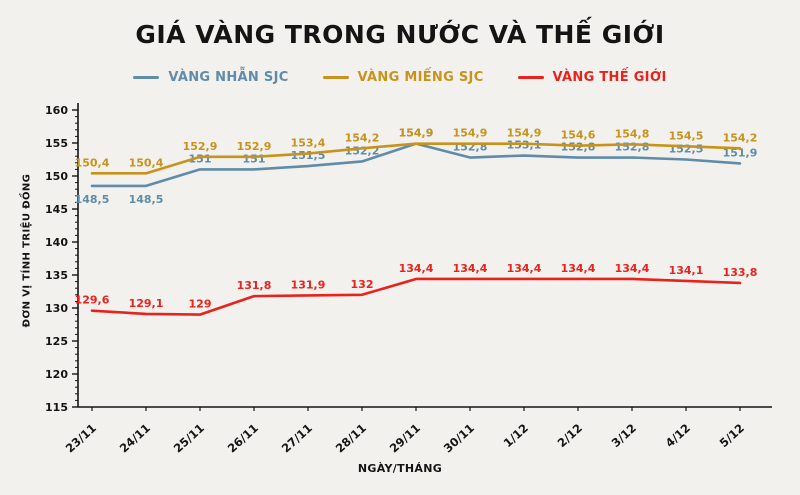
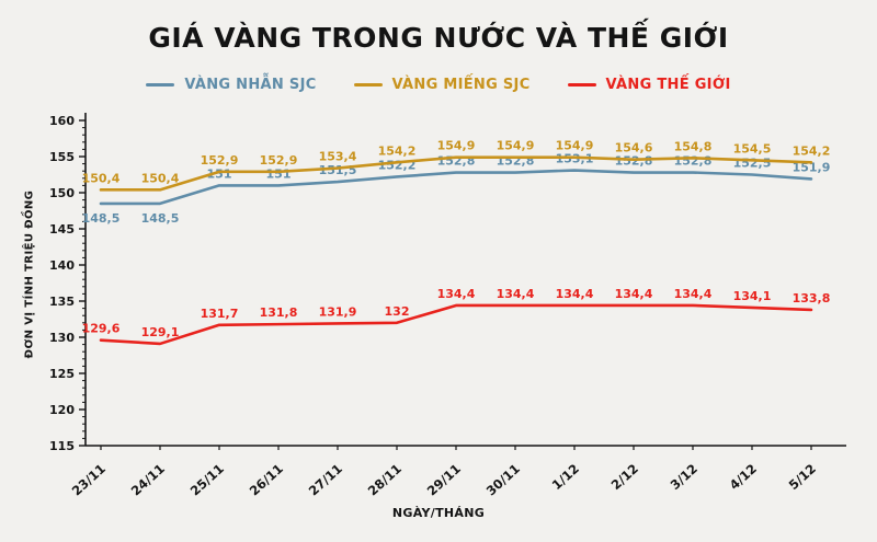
VÀNG THẾ GIỚI/25/11: 129 -> 131,7
VÀNG NHẪN SJC/29/11: 154,9 -> 152,8
